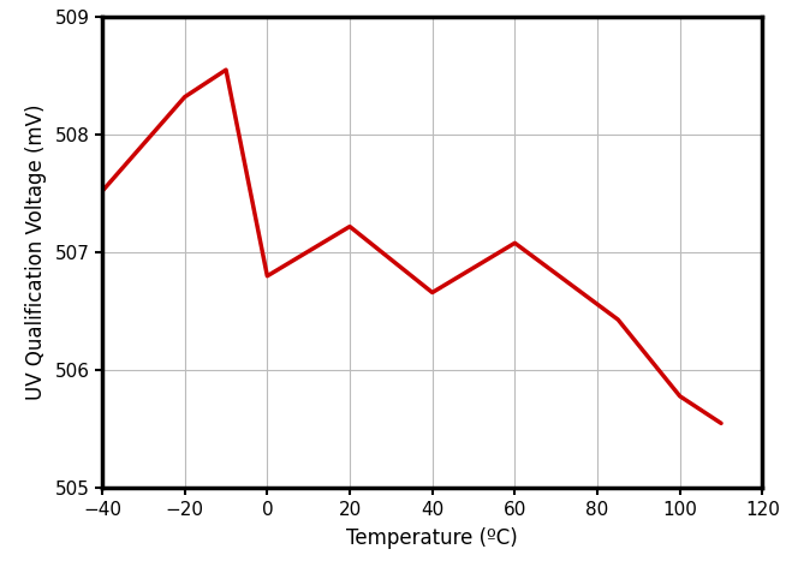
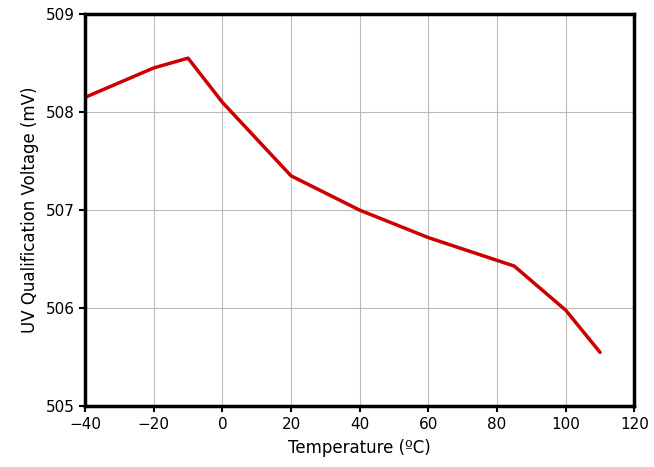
−40: 507.52 -> 508.15
−20: 508.32 -> 508.45
0: 506.80 -> 508.10
20: 507.22 -> 507.35
40: 506.66 -> 507.00
60: 507.08 -> 506.72
100: 505.78 -> 505.98
